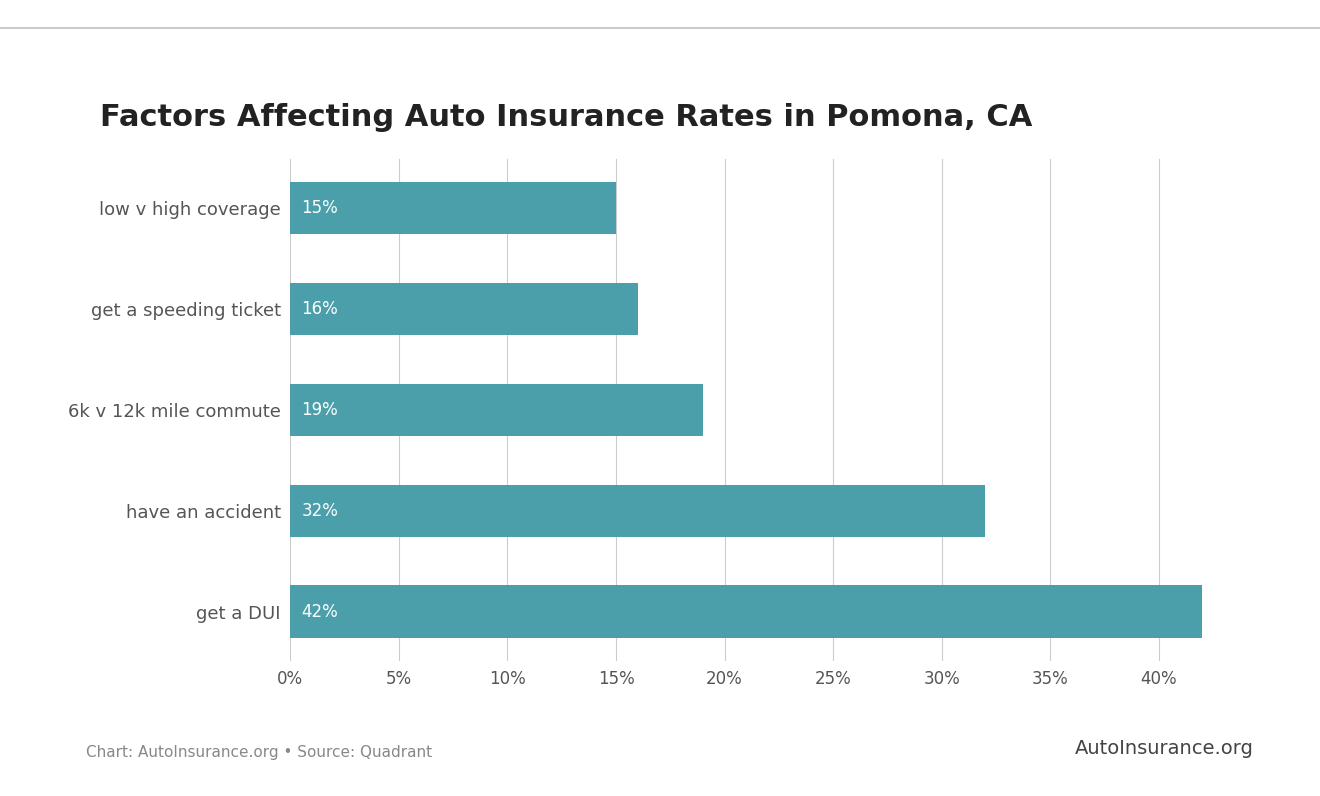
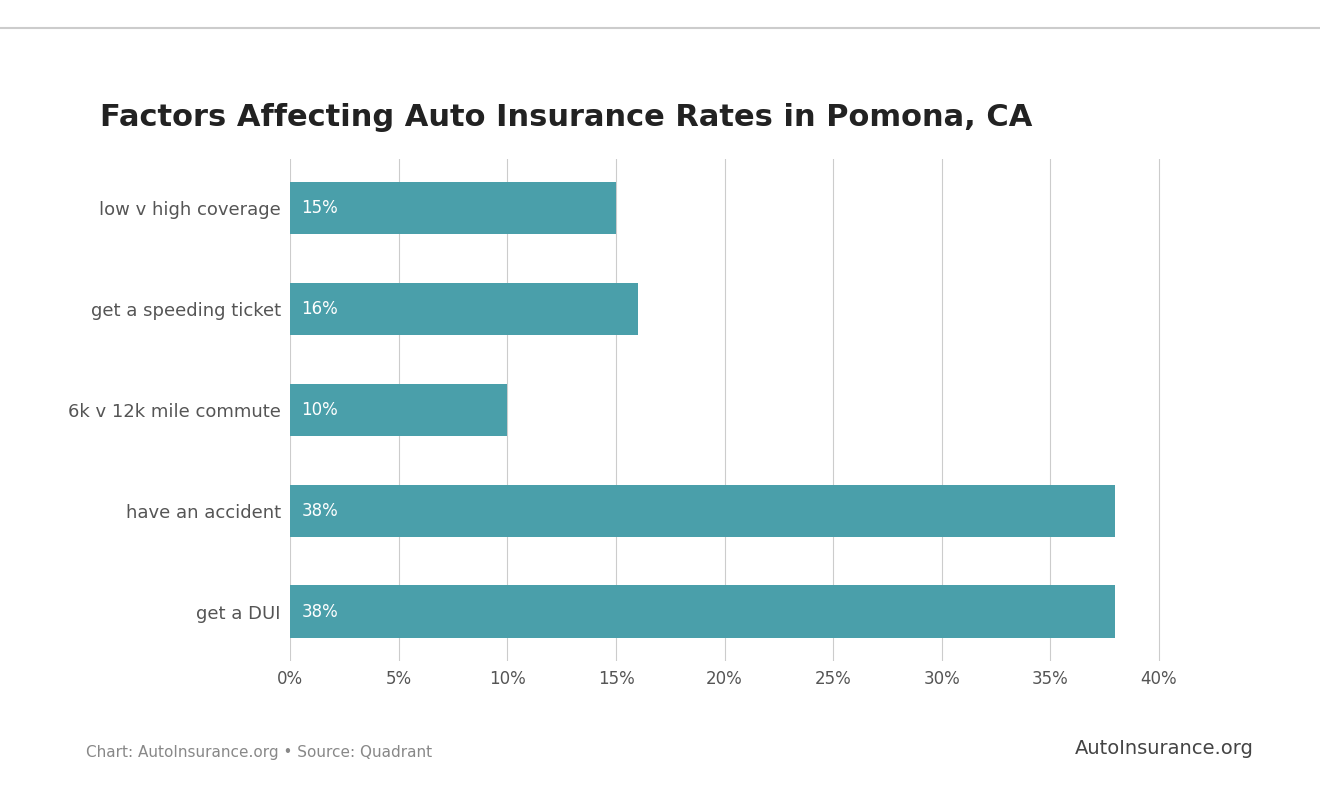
6k v 12k mile commute: 19% -> 10%
have an accident: 32% -> 38%
get a DUI: 42% -> 38%
